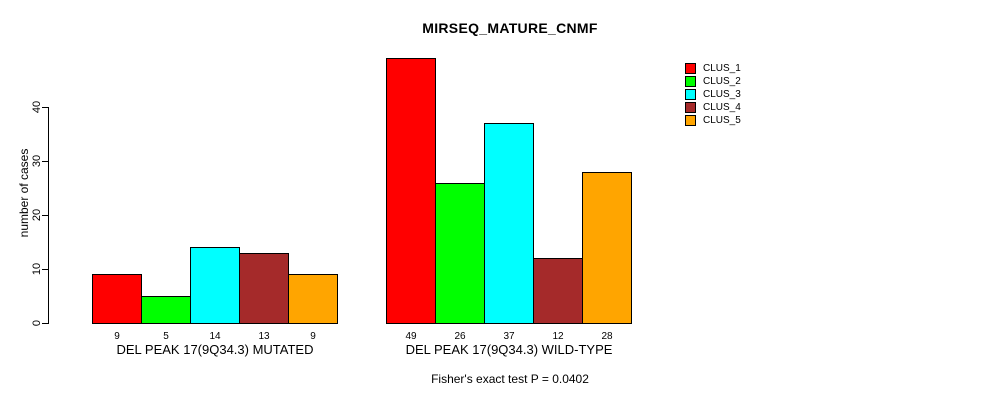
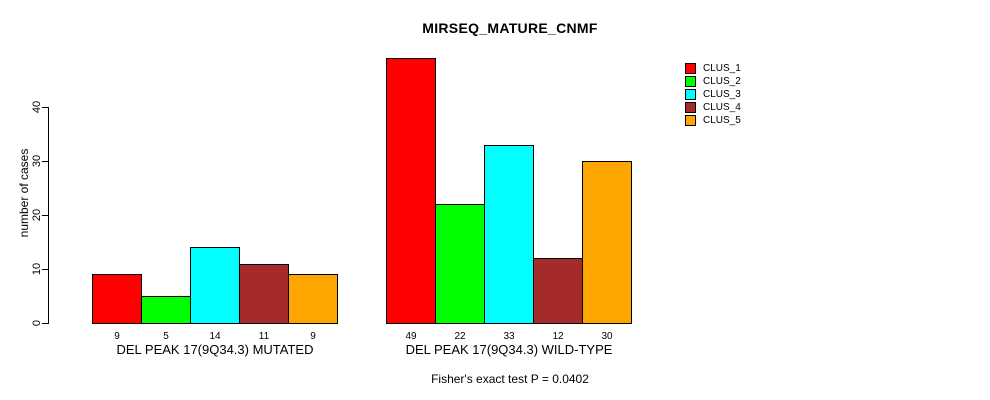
CLUS_4/DEL PEAK 17(9Q34.3) MUTATED: 13 -> 11
CLUS_2/DEL PEAK 17(9Q34.3) WILD-TYPE: 26 -> 22
CLUS_3/DEL PEAK 17(9Q34.3) WILD-TYPE: 37 -> 33
CLUS_5/DEL PEAK 17(9Q34.3) WILD-TYPE: 28 -> 30
